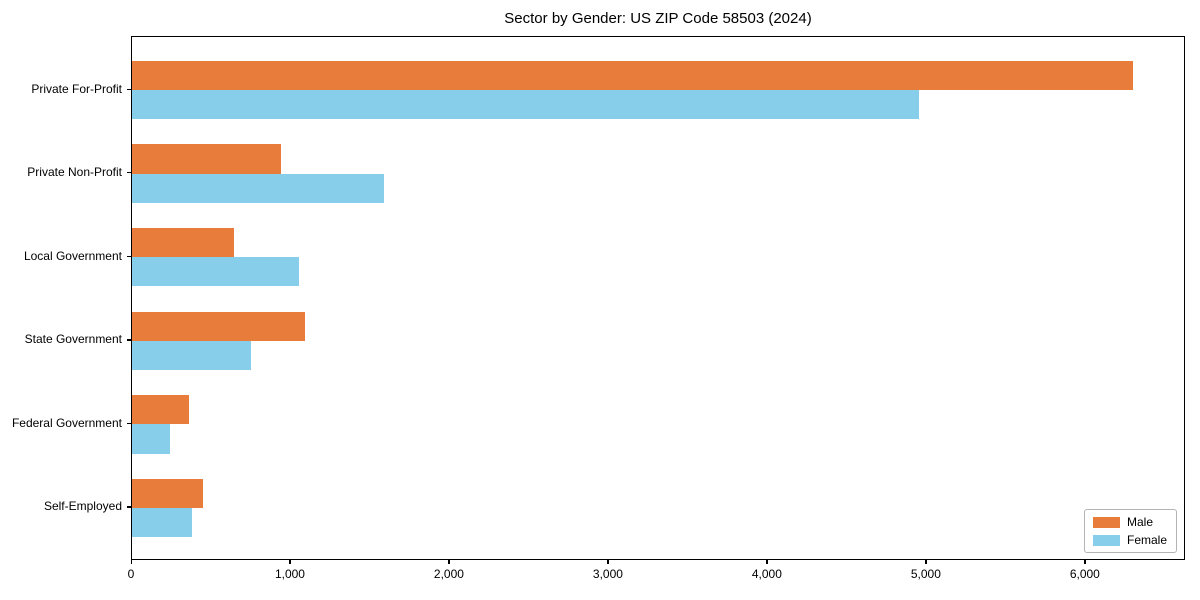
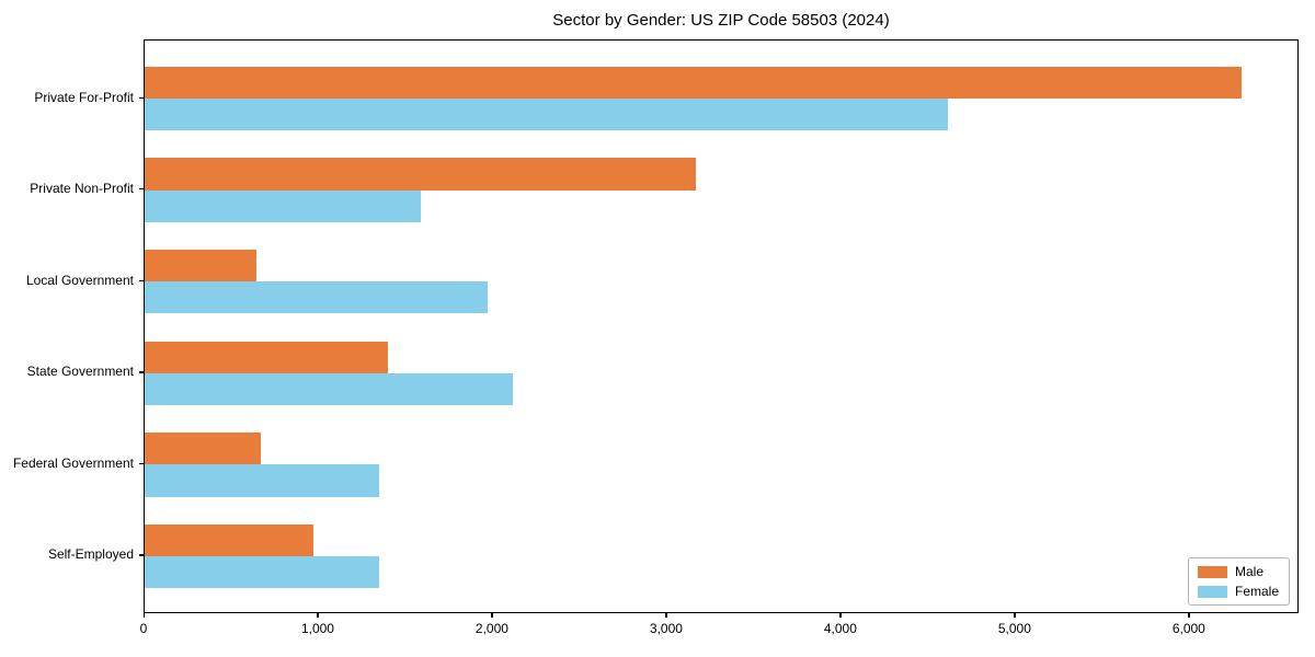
Female/Private For-Profit: 4960 -> 4620
Male/Private Non-Profit: 940 -> 3170
Female/Local Government: 1050 -> 1970
Male/State Government: 1090 -> 1400
Female/State Government: 750 -> 2120
Male/Federal Government: 360 -> 670
Female/Federal Government: 240 -> 1350
Male/Self-Employed: 450 -> 970
Female/Self-Employed: 380 -> 1350
